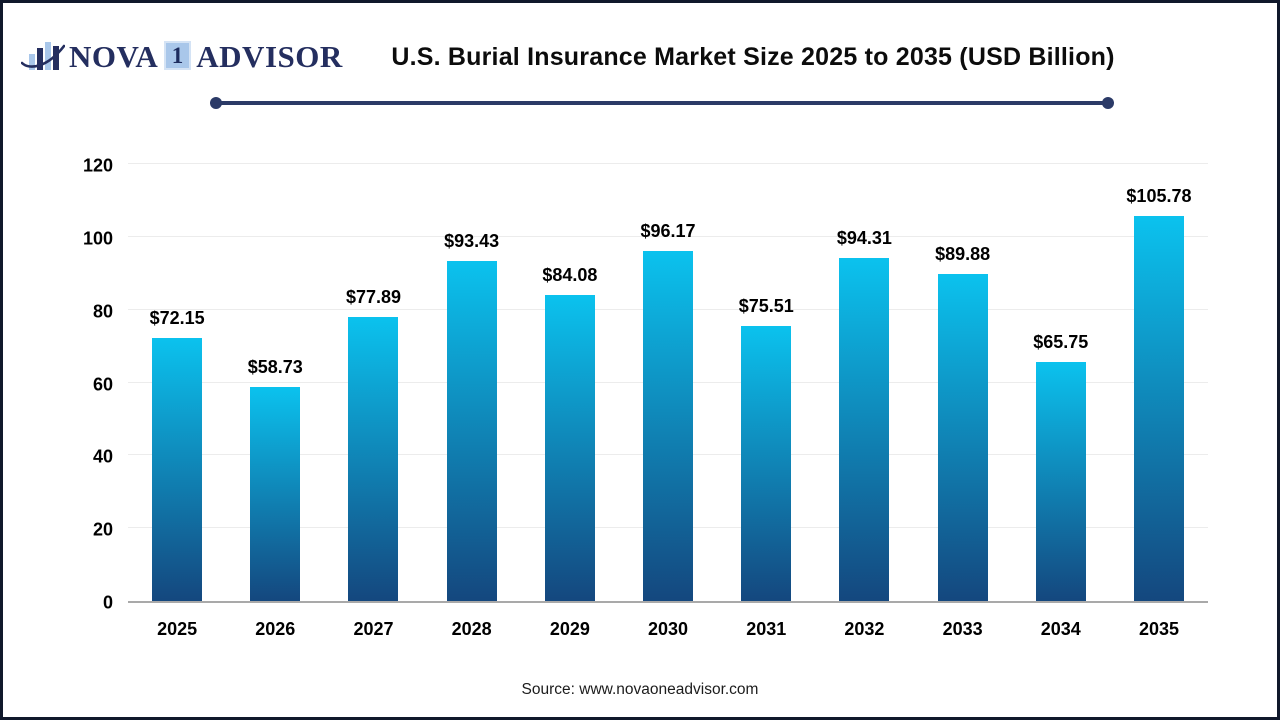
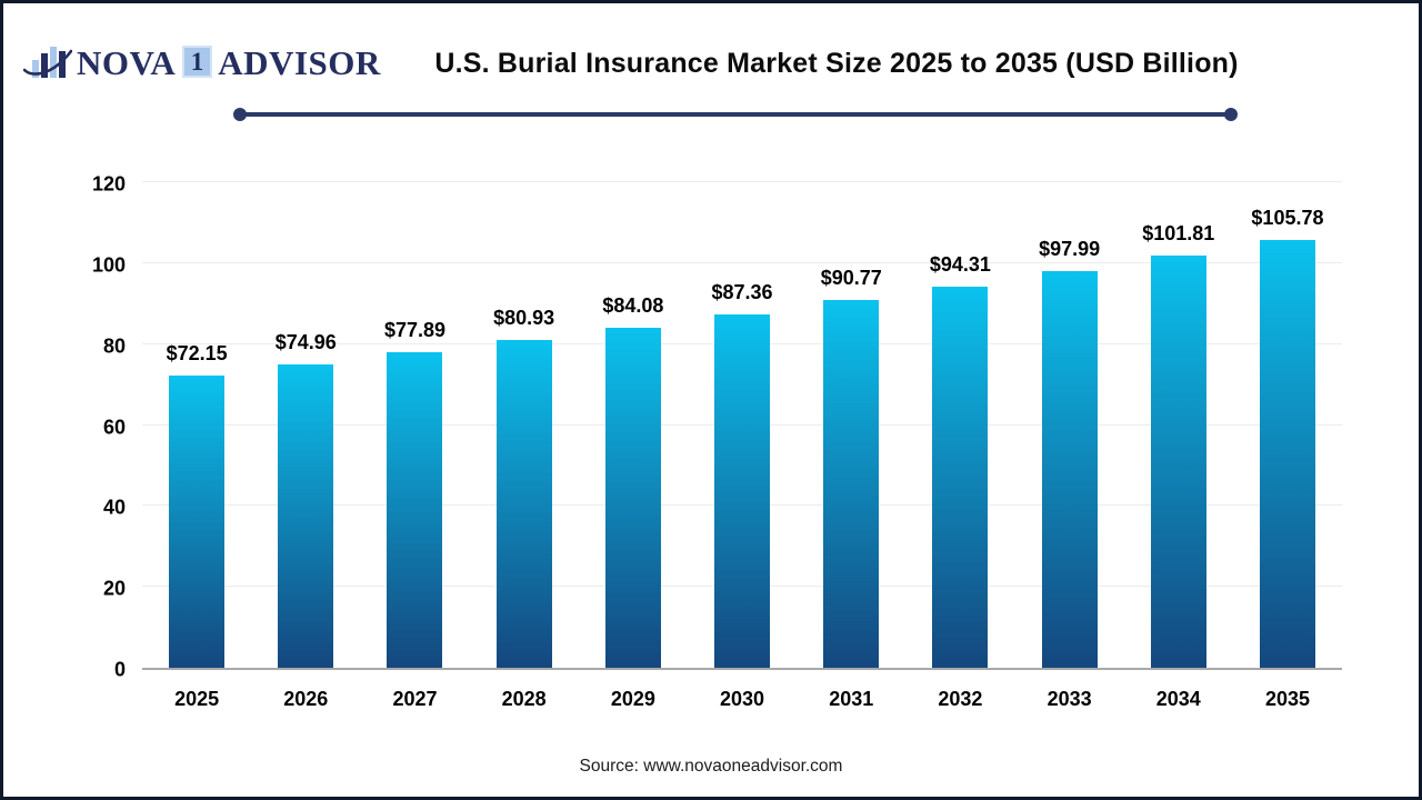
2026: $58.73 -> $74.96
2028: $93.43 -> $80.93
2030: $96.17 -> $87.36
2031: $75.51 -> $90.77
2033: $89.88 -> $97.99
2034: $65.75 -> $101.81
